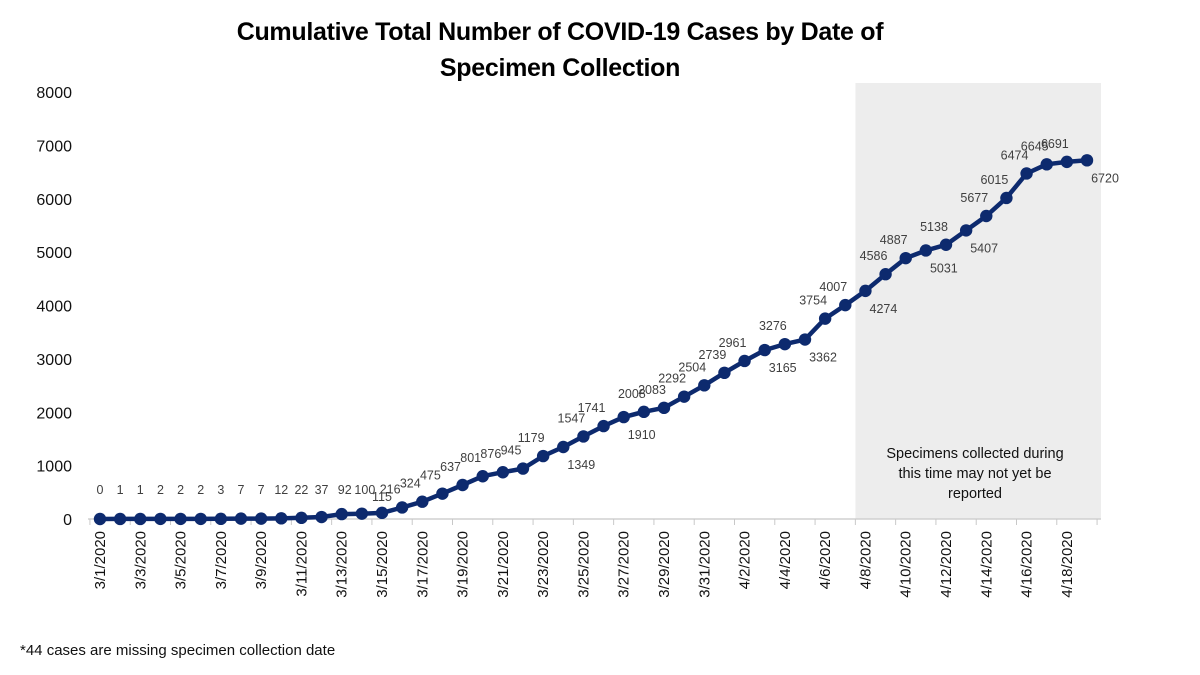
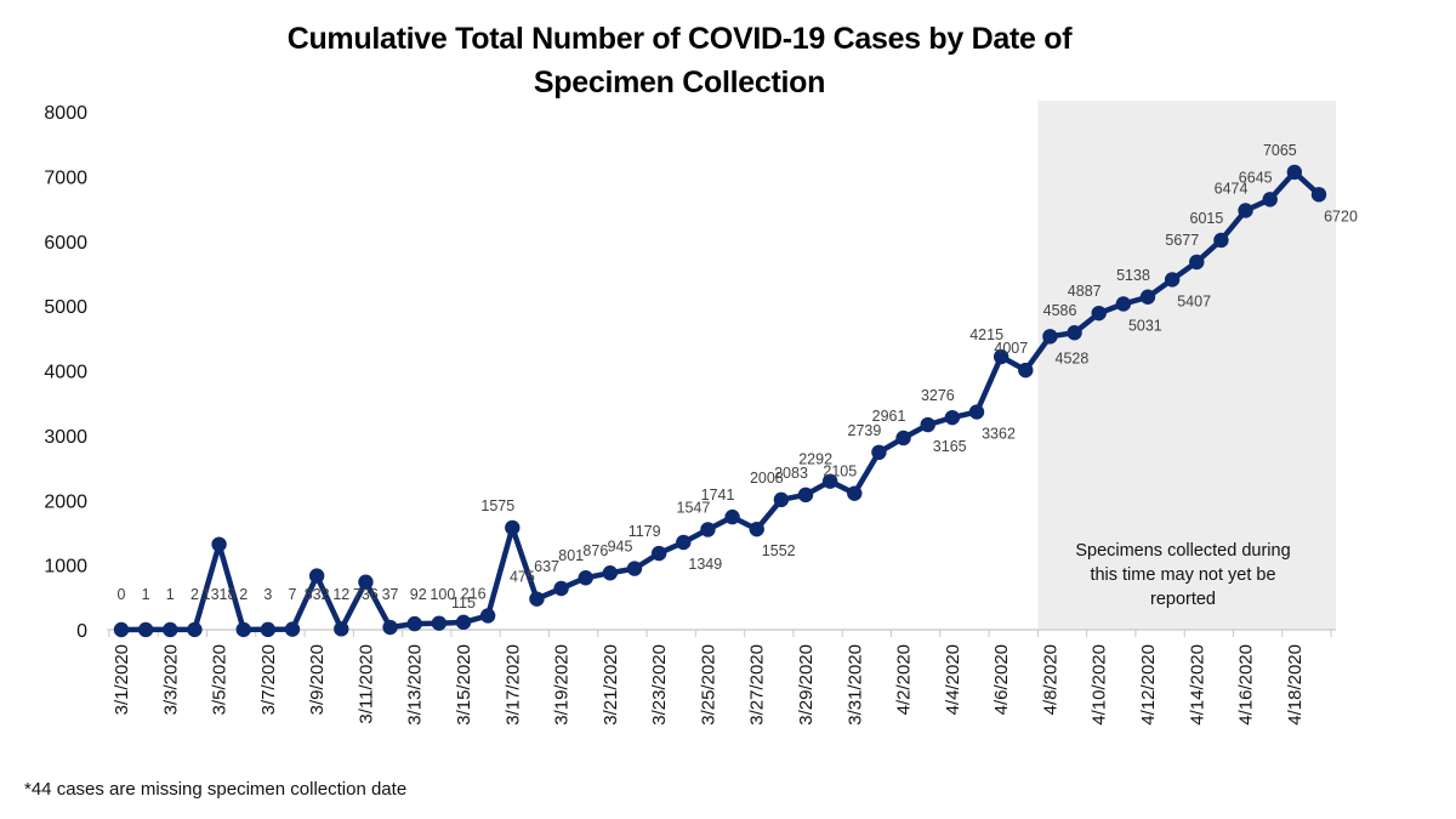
3/5/2020: 2 -> 1318
3/9/2020: 7 -> 832
3/11/2020: 22 -> 736
3/17/2020: 324 -> 1575
3/27/2020: 1910 -> 1552
3/31/2020: 2504 -> 2105
4/6/2020: 3754 -> 4215
4/8/2020: 4274 -> 4528
4/18/2020: 6691 -> 7065
